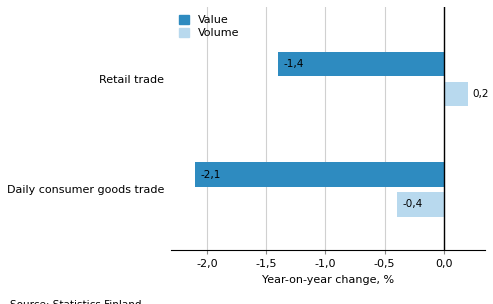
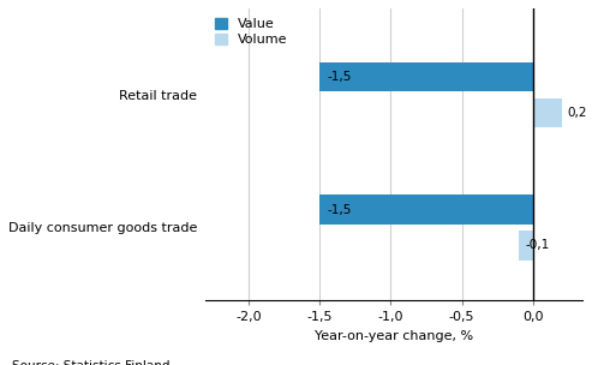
Value/Retail trade: -1,4 -> -1,5
Value/Daily consumer goods trade: -2,1 -> -1,5
Volume/Daily consumer goods trade: -0,4 -> -0,1
